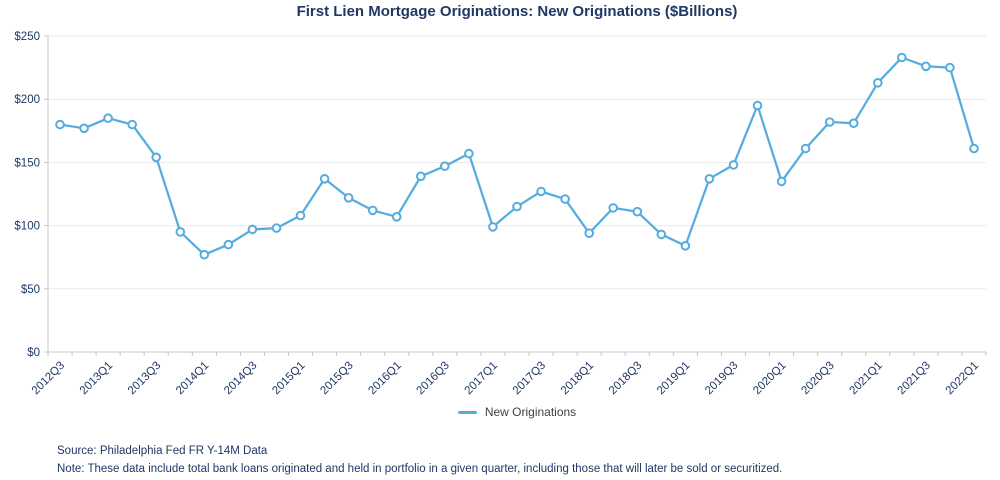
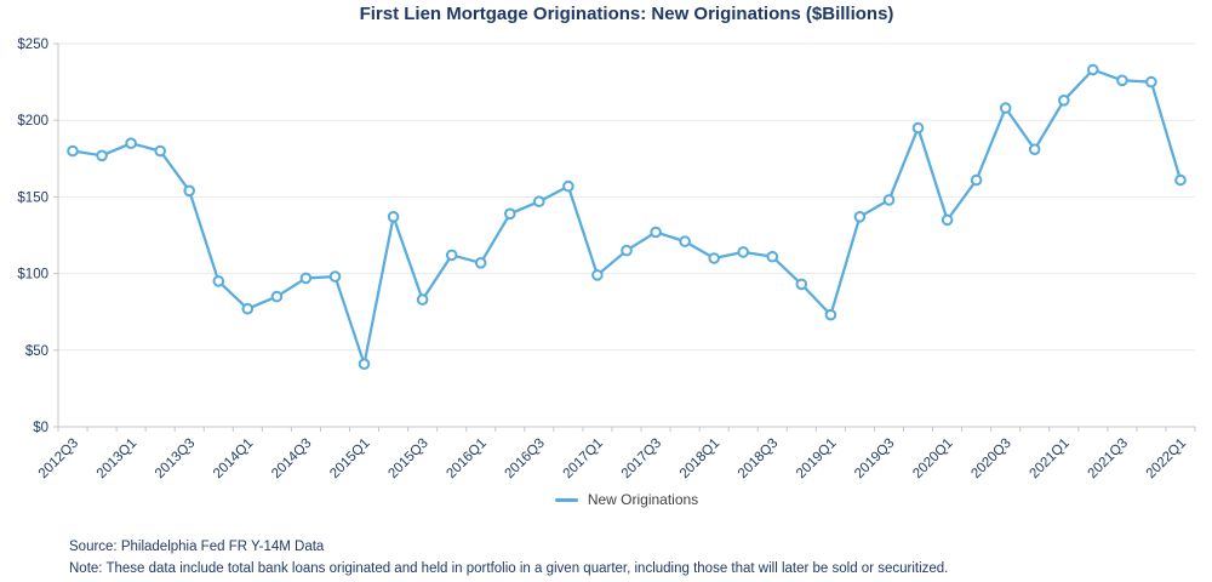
2015Q1: $108 -> $41
2015Q3: $122 -> $83
2018Q1: $94 -> $110
2019Q1: $84 -> $73
2020Q3: $182 -> $208
